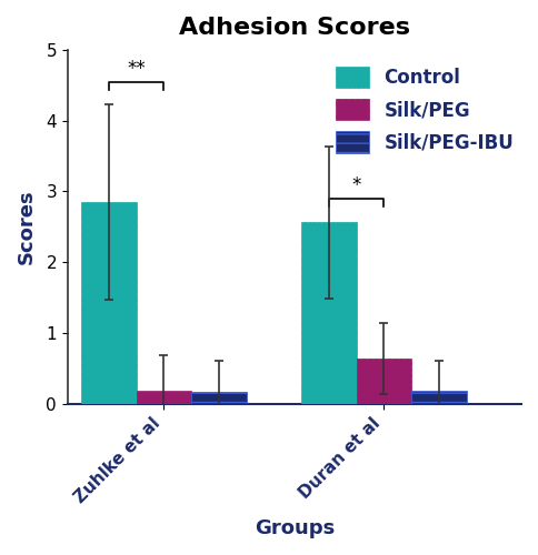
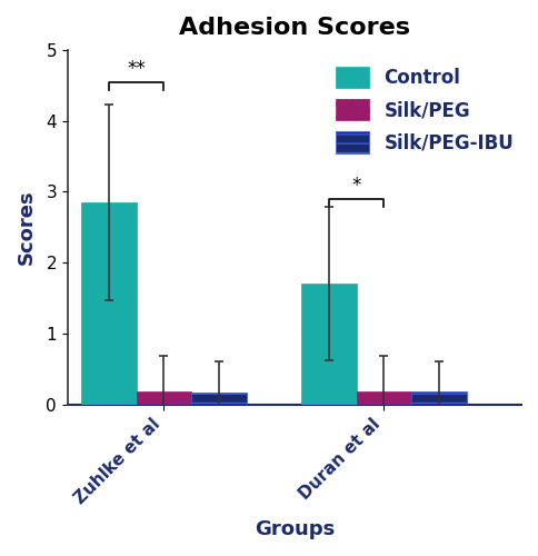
Control/Duran et al: 2.56 -> 1.70
Silk/PEG/Duran et al: 0.64 -> 0.18
